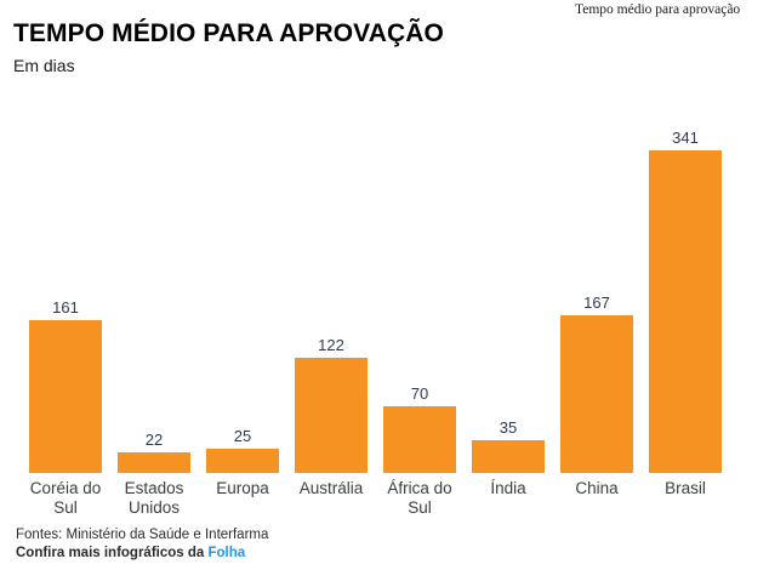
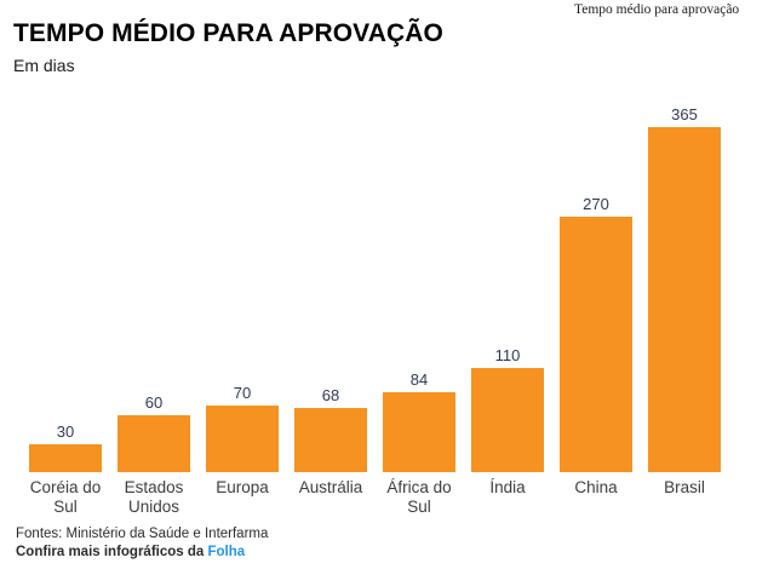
Coréia do Sul: 161 -> 30
Estados Unidos: 22 -> 60
Europa: 25 -> 70
Austrália: 122 -> 68
África do Sul: 70 -> 84
Índia: 35 -> 110
China: 167 -> 270
Brasil: 341 -> 365
